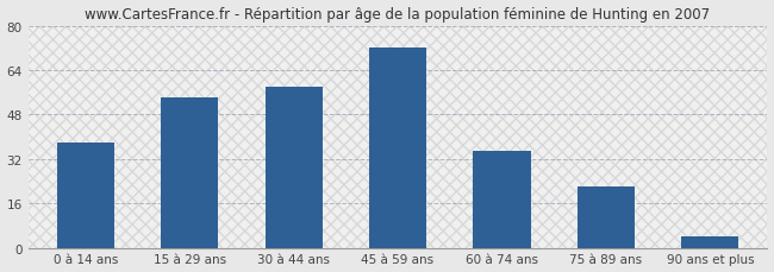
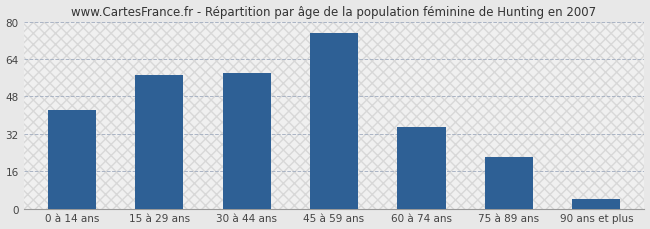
0 à 14 ans: 38 -> 42
15 à 29 ans: 54 -> 57
45 à 59 ans: 72 -> 75
